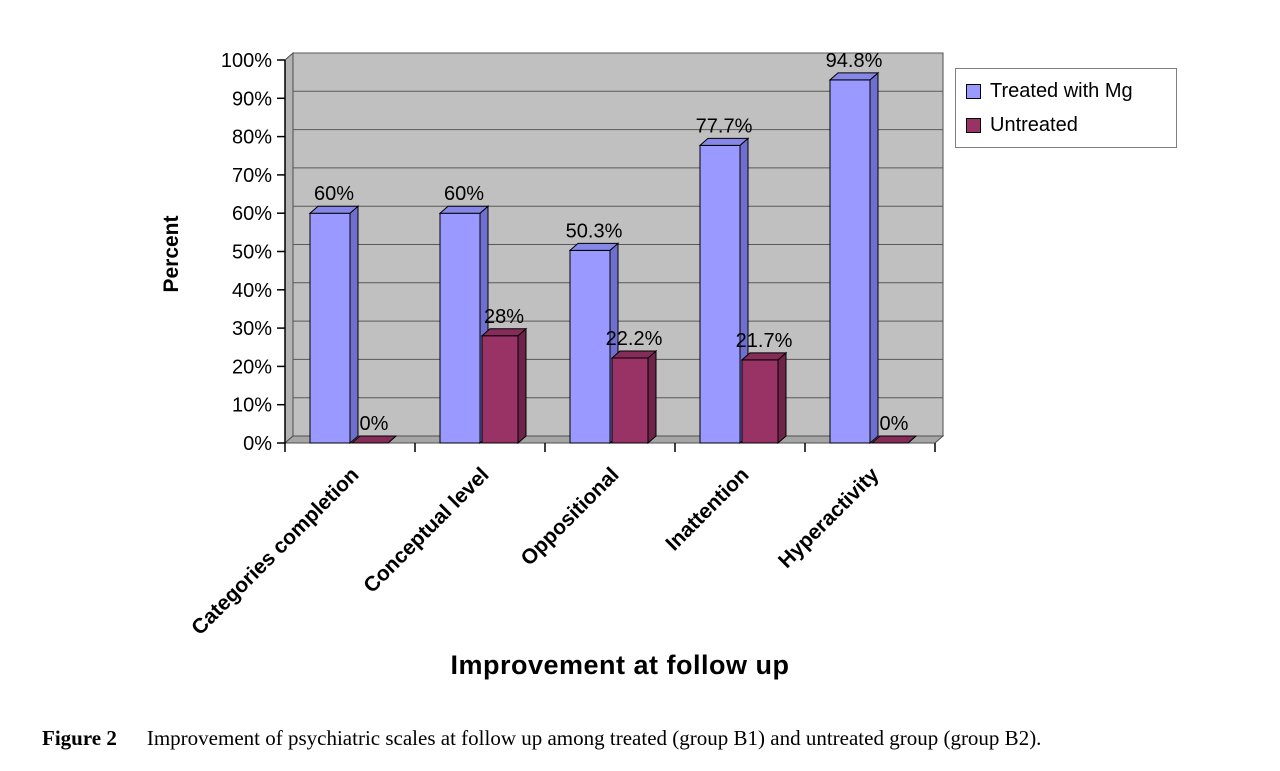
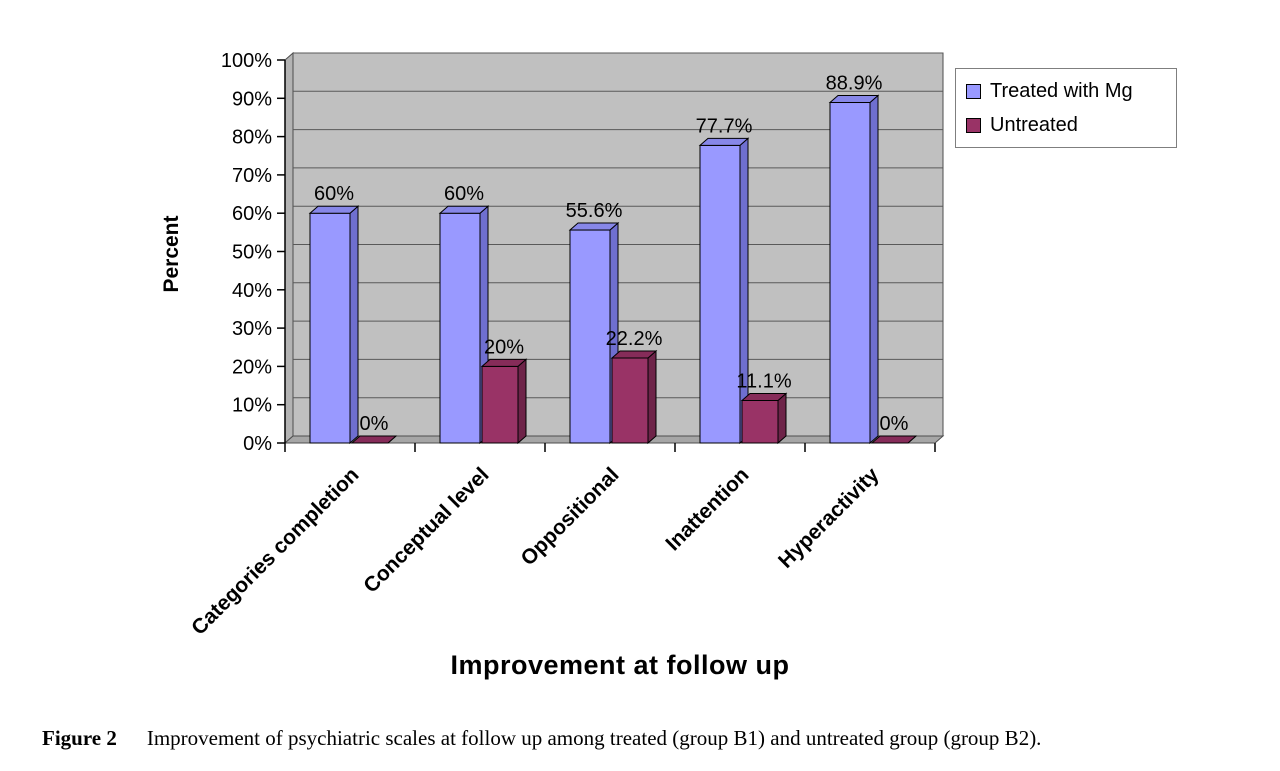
Untreated/Conceptual level: 28% -> 20%
Treated with Mg/Oppositional: 50.3% -> 55.6%
Untreated/Inattention: 21.7% -> 11.1%
Treated with Mg/Hyperactivity: 94.8% -> 88.9%
